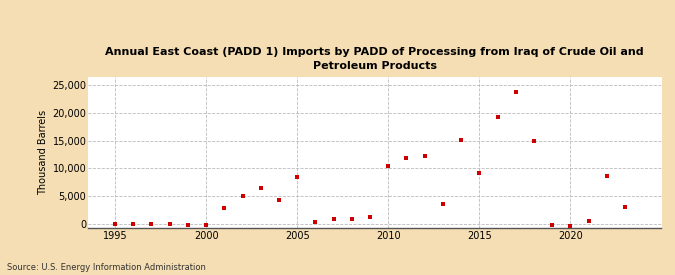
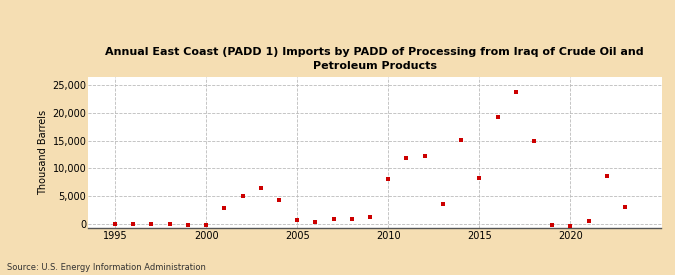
2005: 8,400 -> 700
2010: 10,400 -> 8,000
2015: 9,200 -> 8,200
